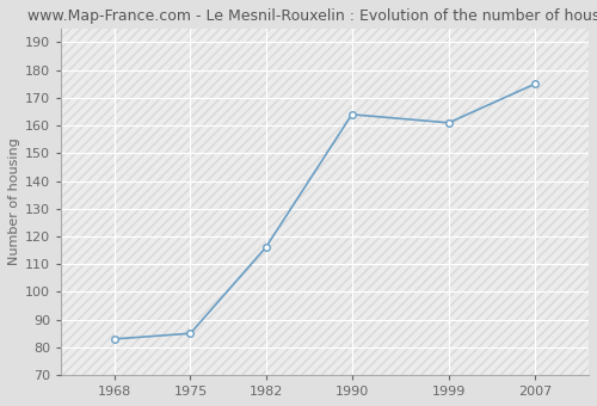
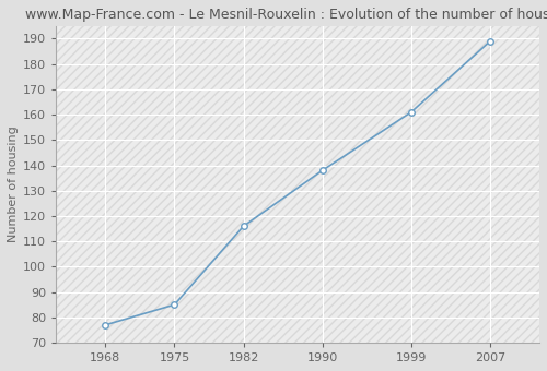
1968: 83 -> 77
1990: 164 -> 138
2007: 175 -> 189
